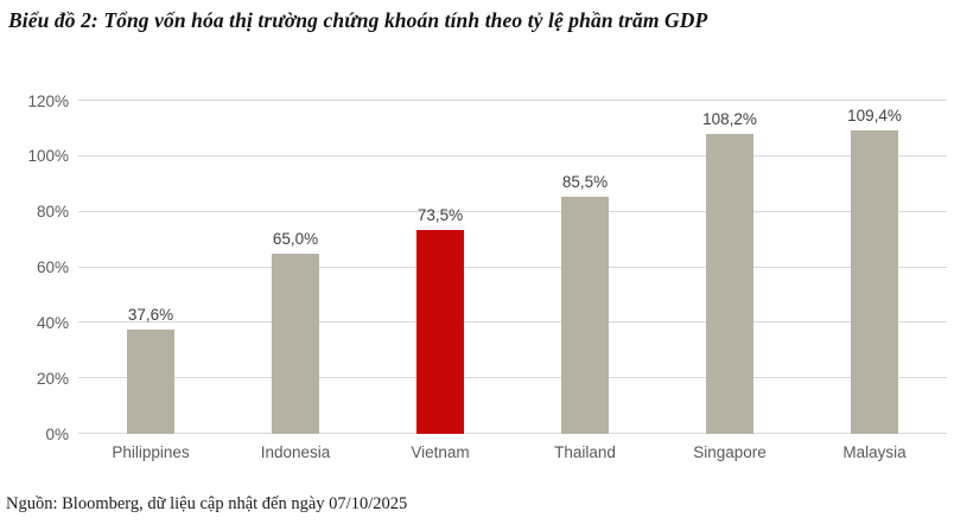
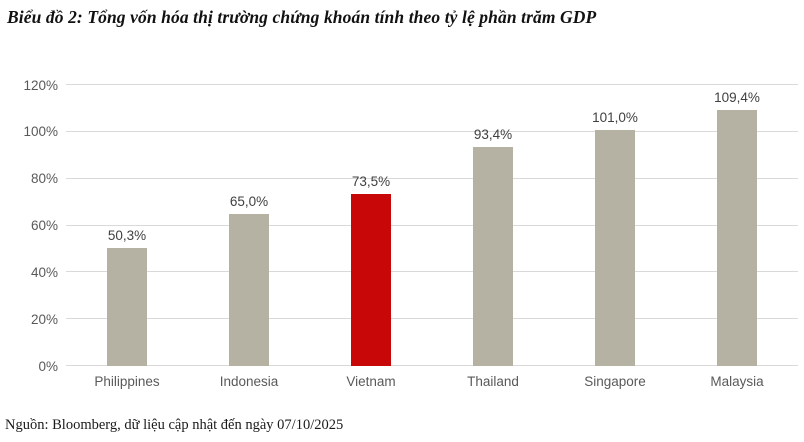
Philippines: 37,6% -> 50,3%
Thailand: 85,5% -> 93,4%
Singapore: 108,2% -> 101,0%
